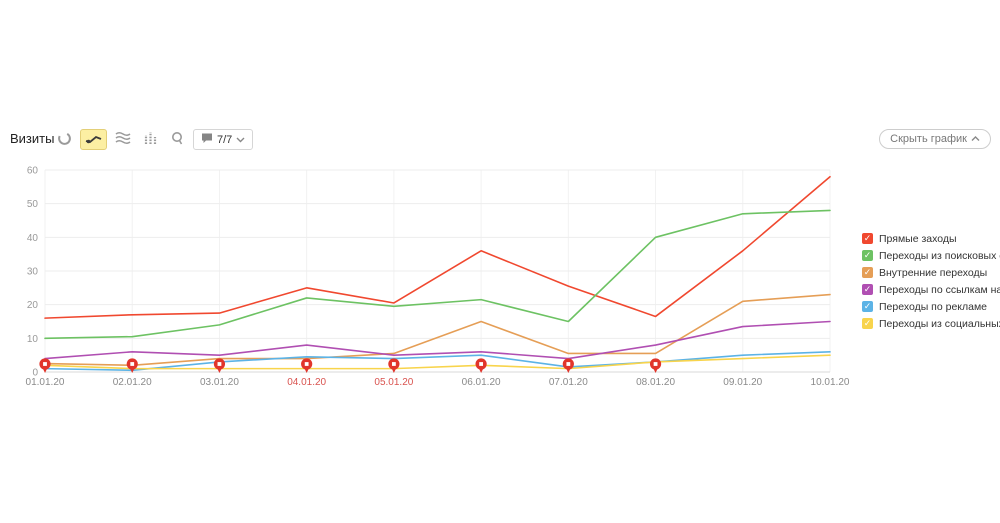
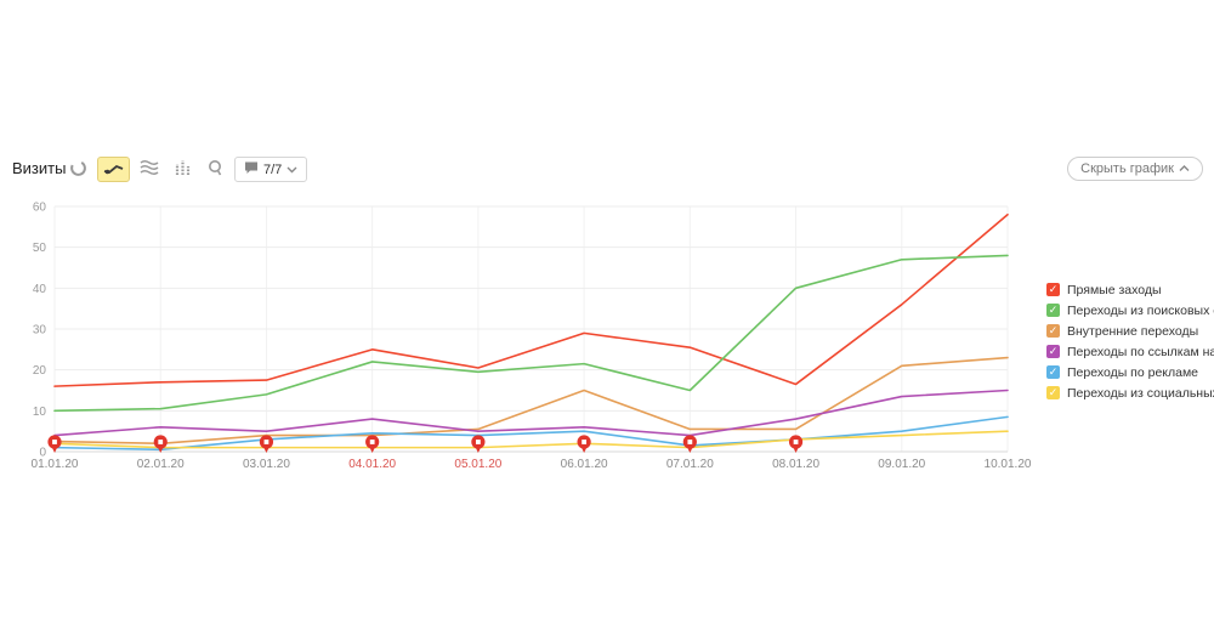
Прямые заходы/06.01.20: 36 -> 29
Переходы по рекламе/10.01.20: 6 -> 8
